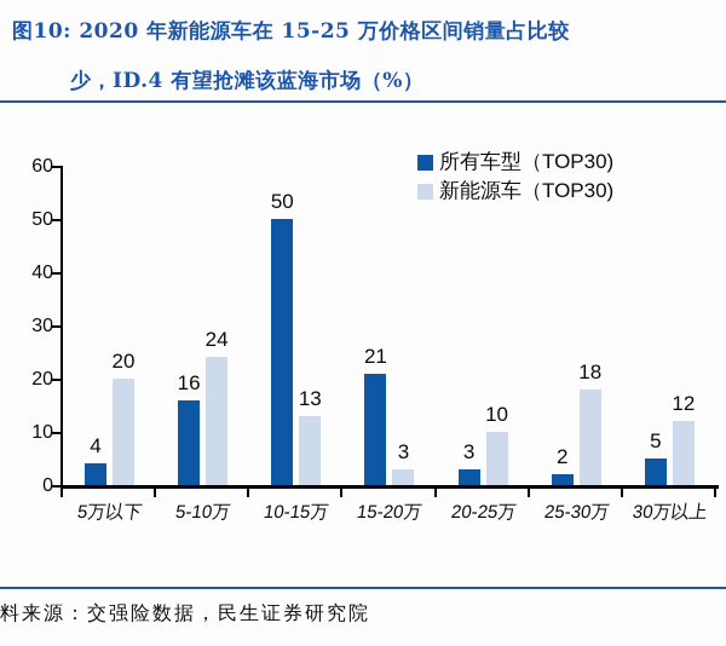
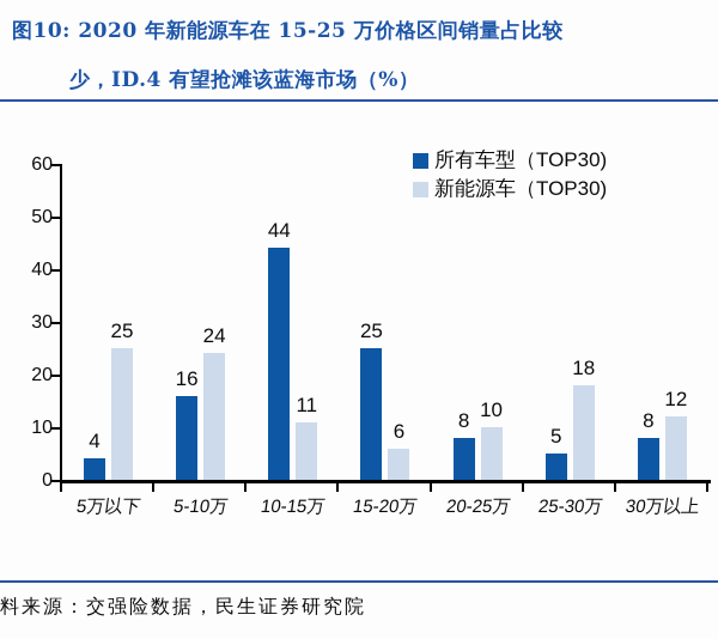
新能源车（TOP30)/5万以下: 20 -> 25
所有车型（TOP30)/10-15万: 50 -> 44
新能源车（TOP30)/10-15万: 13 -> 11
所有车型（TOP30)/15-20万: 21 -> 25
新能源车（TOP30)/15-20万: 3 -> 6
所有车型（TOP30)/20-25万: 3 -> 8
所有车型（TOP30)/25-30万: 2 -> 5
所有车型（TOP30)/30万以上: 5 -> 8
